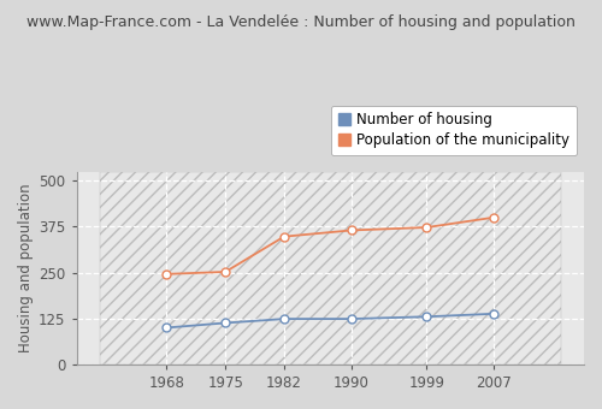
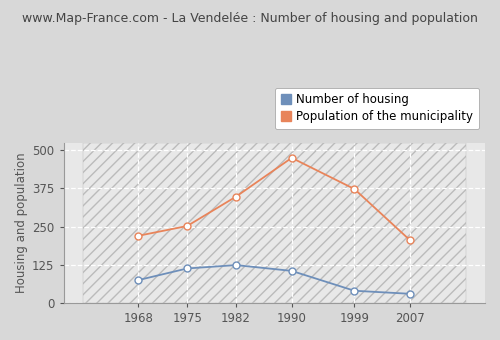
Number of housing/1968: 100 -> 75
Population of the municipality/1968: 246 -> 220
Number of housing/1990: 124 -> 105
Population of the municipality/1990: 365 -> 475
Number of housing/1999: 130 -> 40
Number of housing/2007: 138 -> 30
Population of the municipality/2007: 400 -> 205
